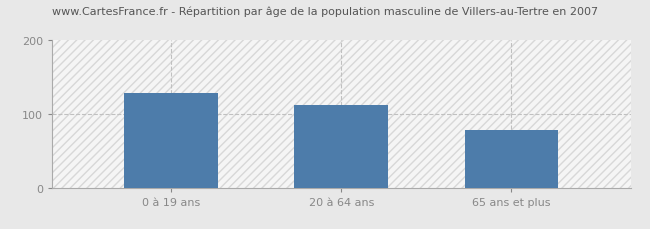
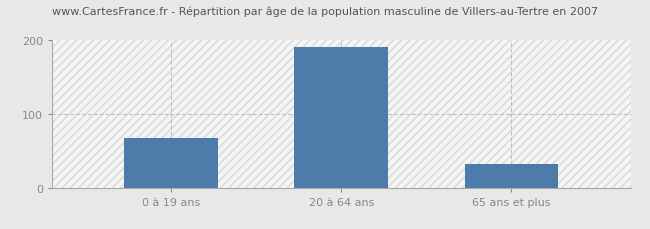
0 à 19 ans: 128 -> 68
20 à 64 ans: 112 -> 191
65 ans et plus: 78 -> 32
